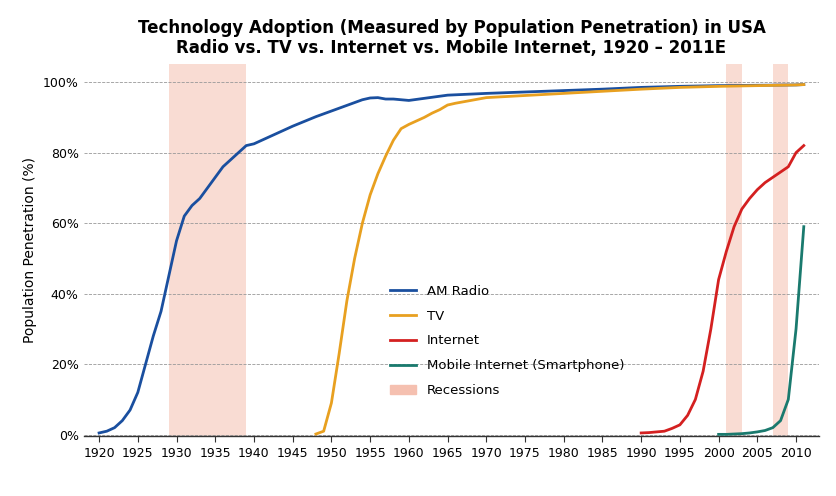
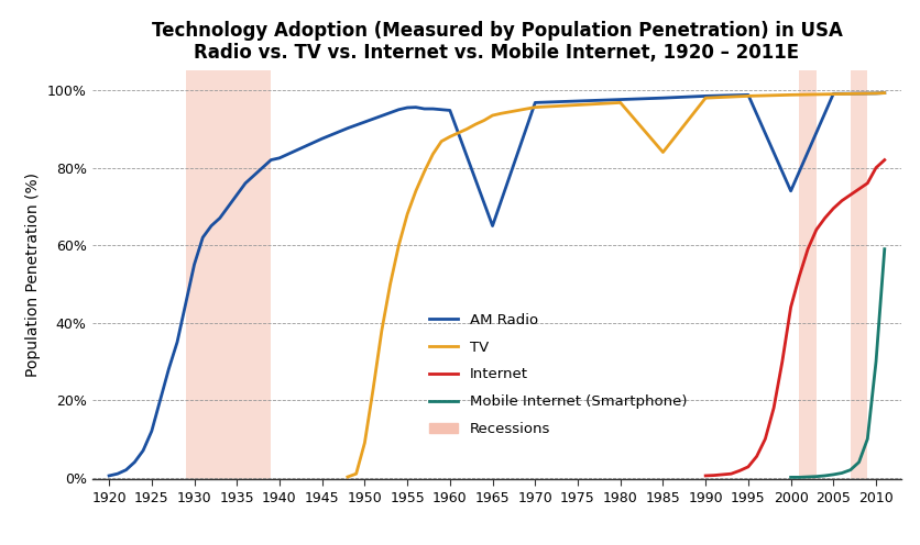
AM Radio/1965: 96.3% -> 65.0%
TV/1985: 97.4% -> 84.0%
AM Radio/2000: 99.0% -> 74.0%
